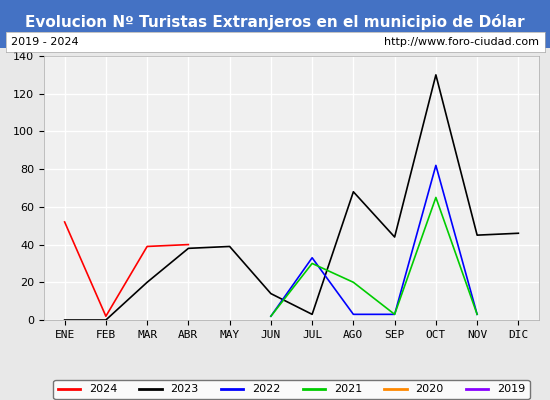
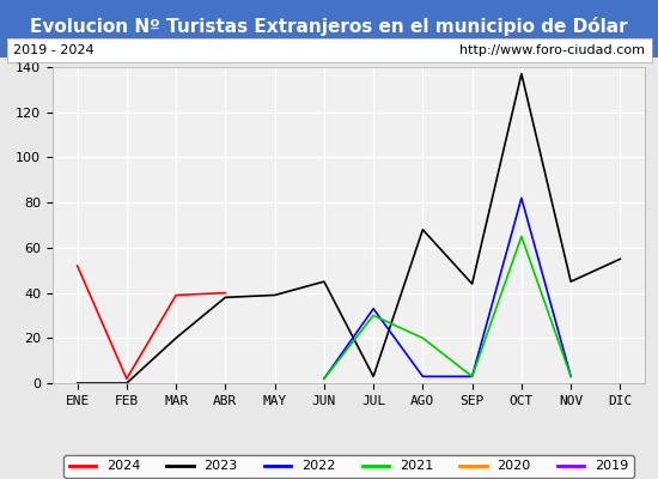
2023/JUN: 14 -> 45
2023/OCT: 130 -> 137
2023/DIC: 46 -> 55
